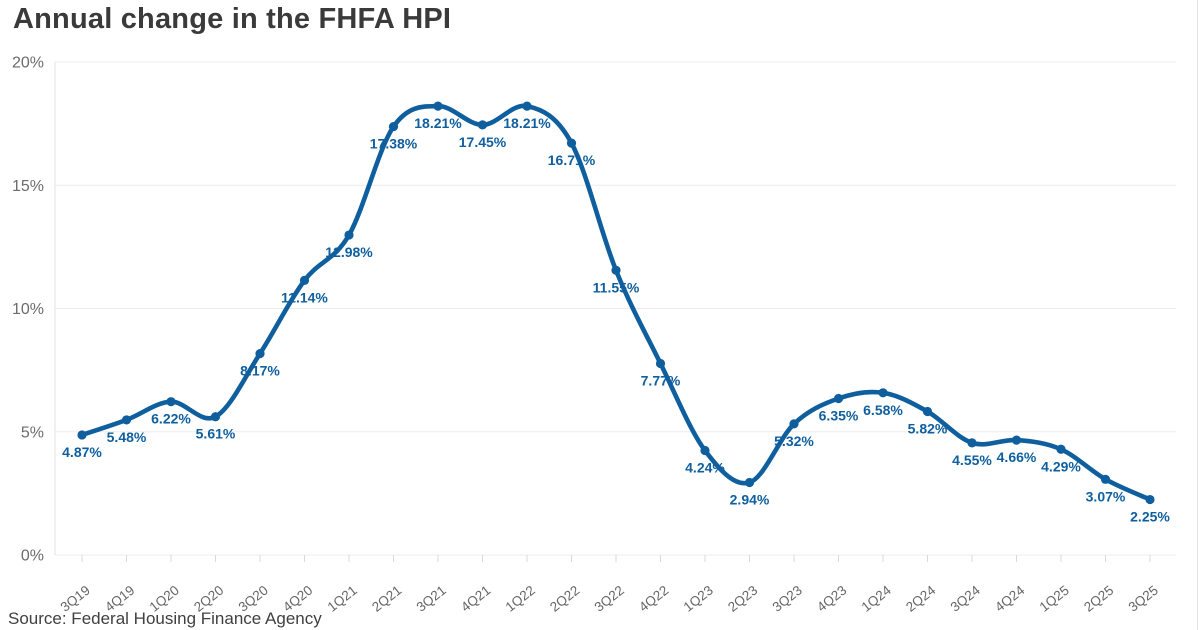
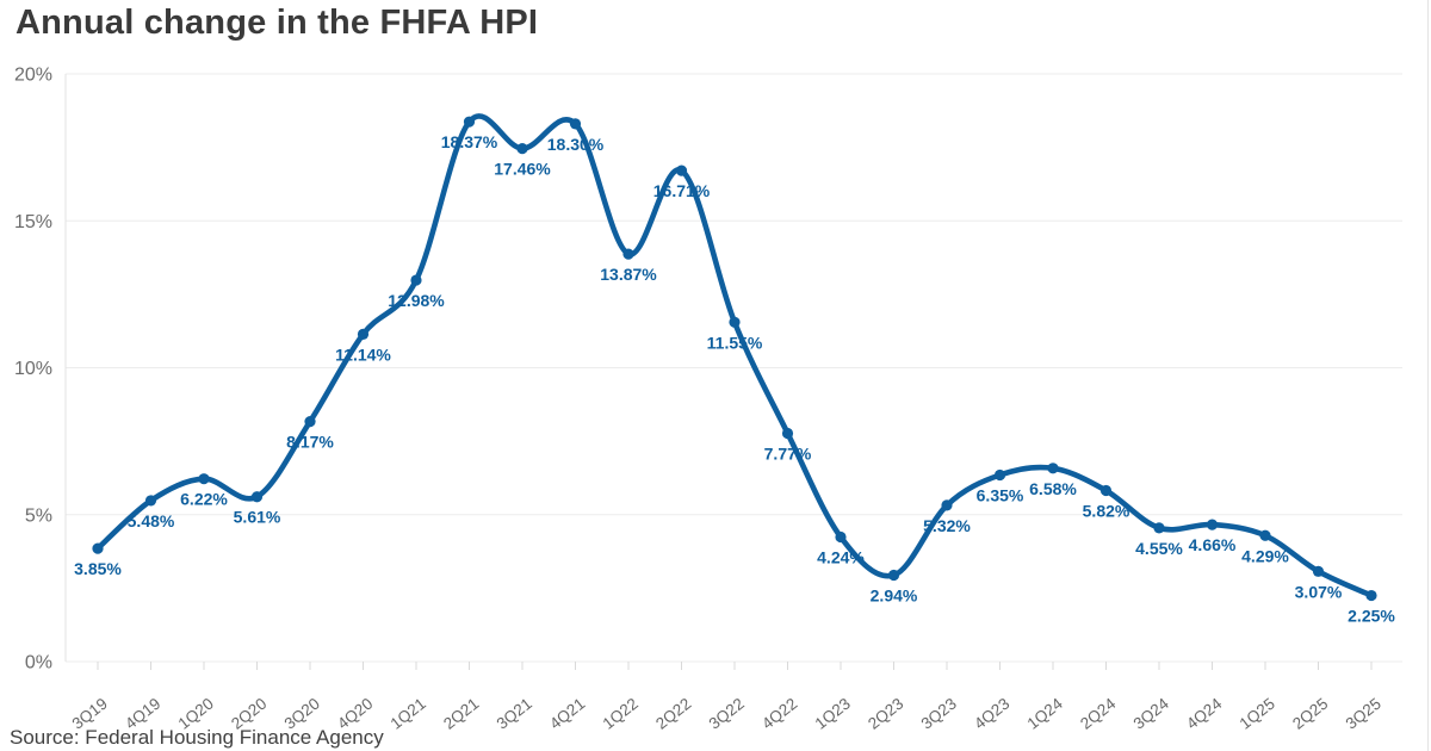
3Q19: 4.87% -> 3.85%
2Q21: 17.38% -> 18.37%
3Q21: 18.21% -> 17.46%
4Q21: 17.45% -> 18.30%
1Q22: 18.21% -> 13.87%
